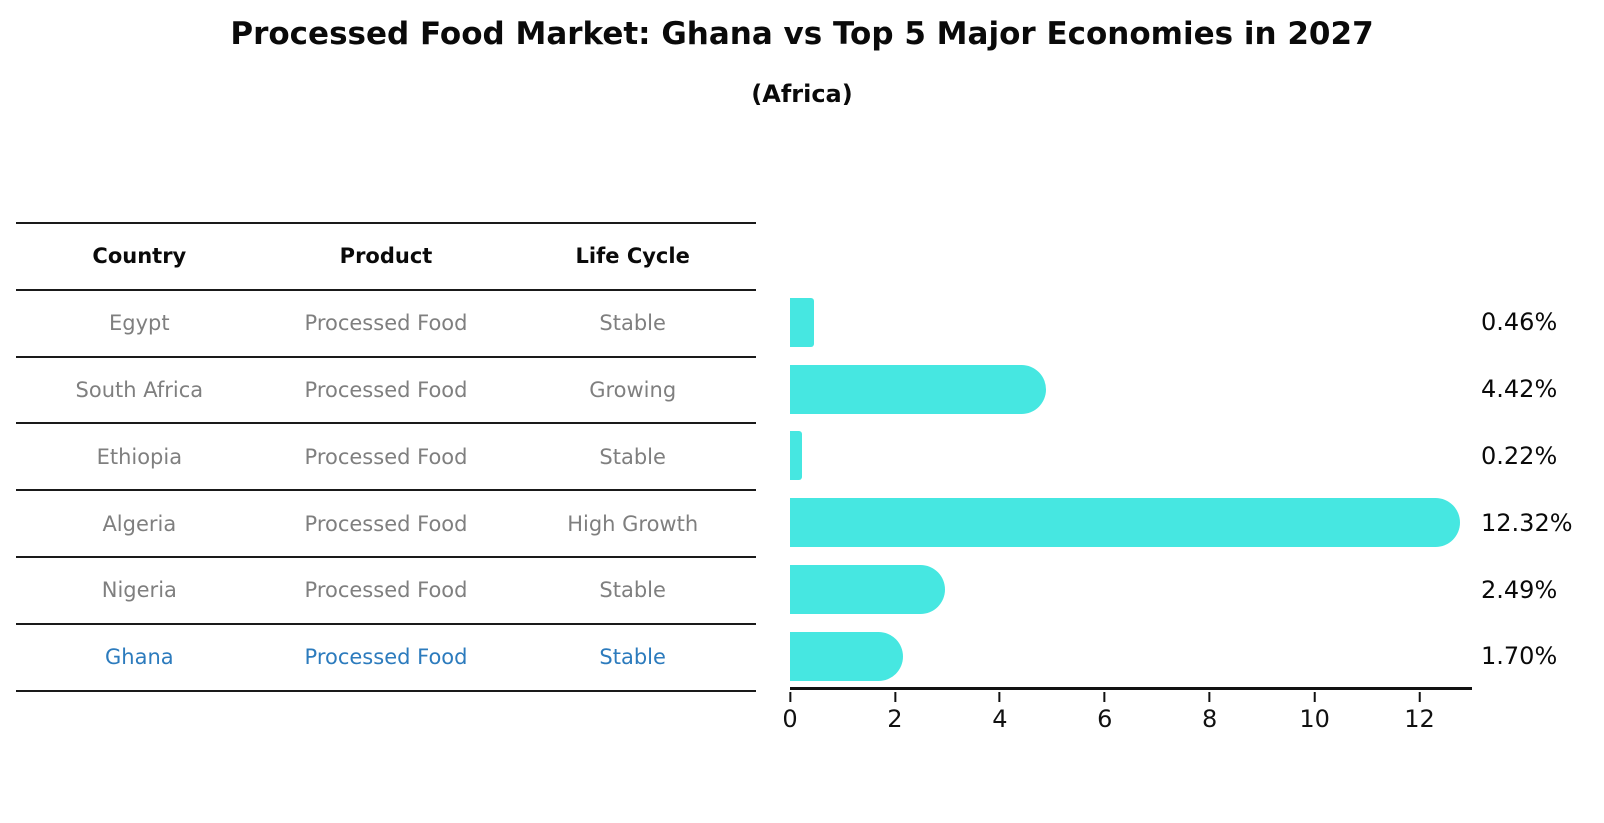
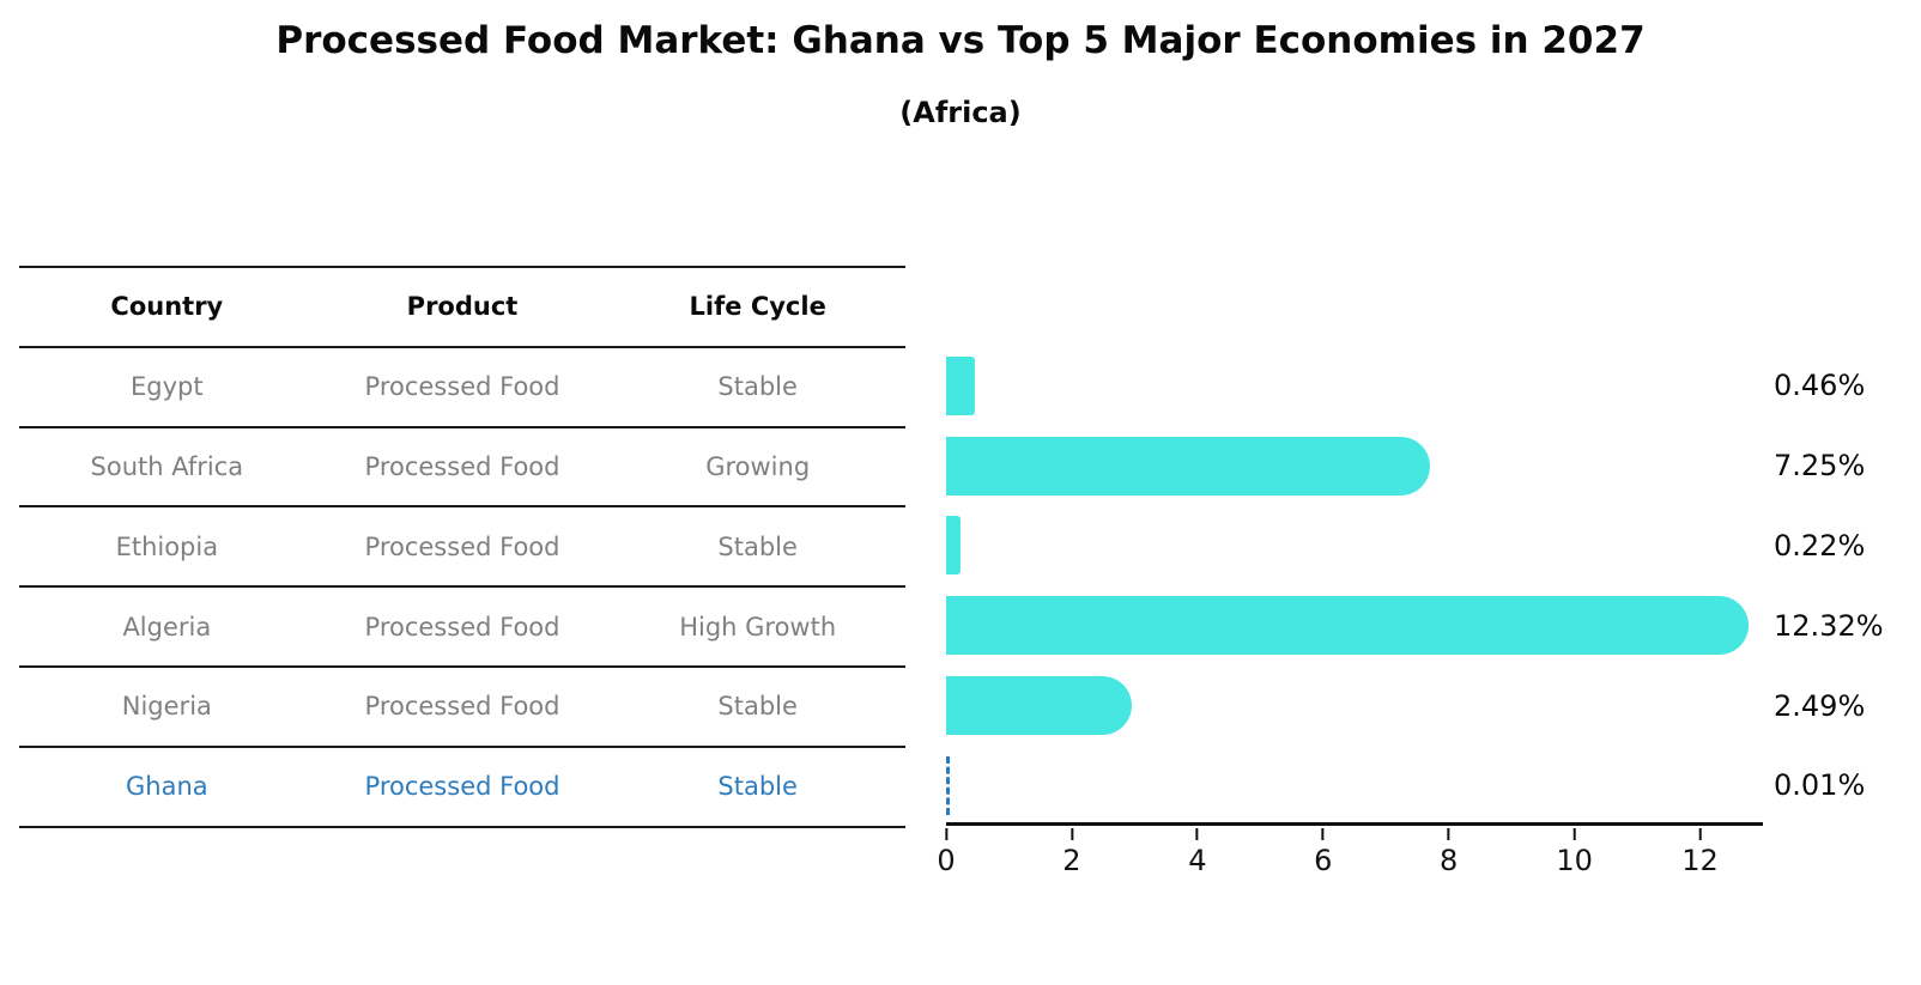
South Africa: 4.42% -> 7.25%
Ghana: 1.70% -> 0.01%
